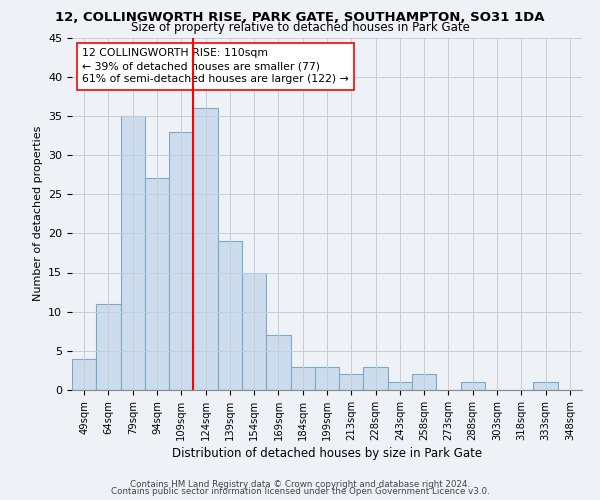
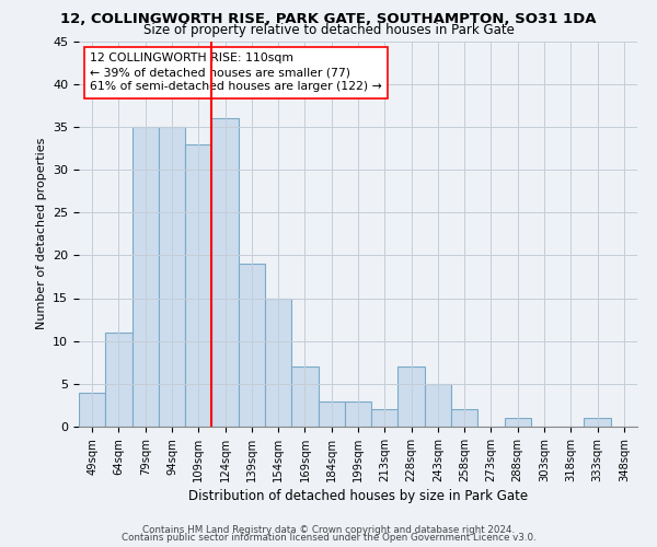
94sqm: 27 -> 35
228sqm: 3 -> 7
243sqm: 1 -> 5
